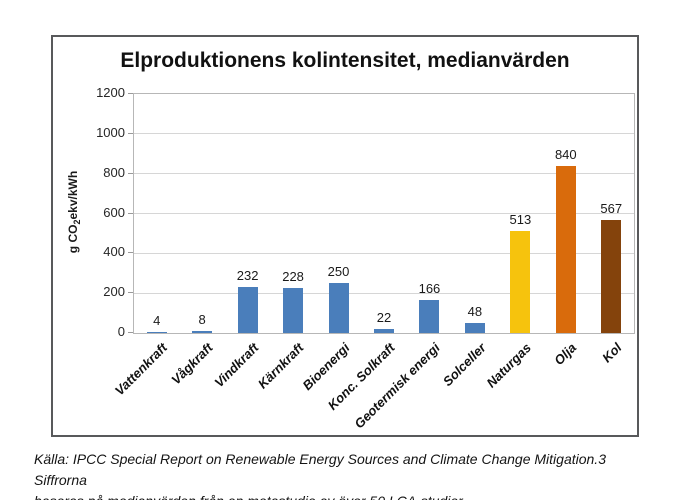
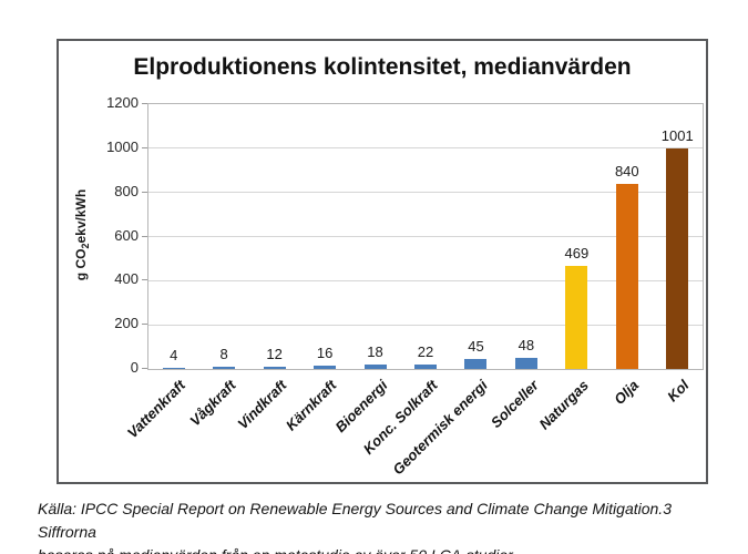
Vindkraft: 232 -> 12
Kärnkraft: 228 -> 16
Bioenergi: 250 -> 18
Geotermisk energi: 166 -> 45
Naturgas: 513 -> 469
Kol: 567 -> 1001
